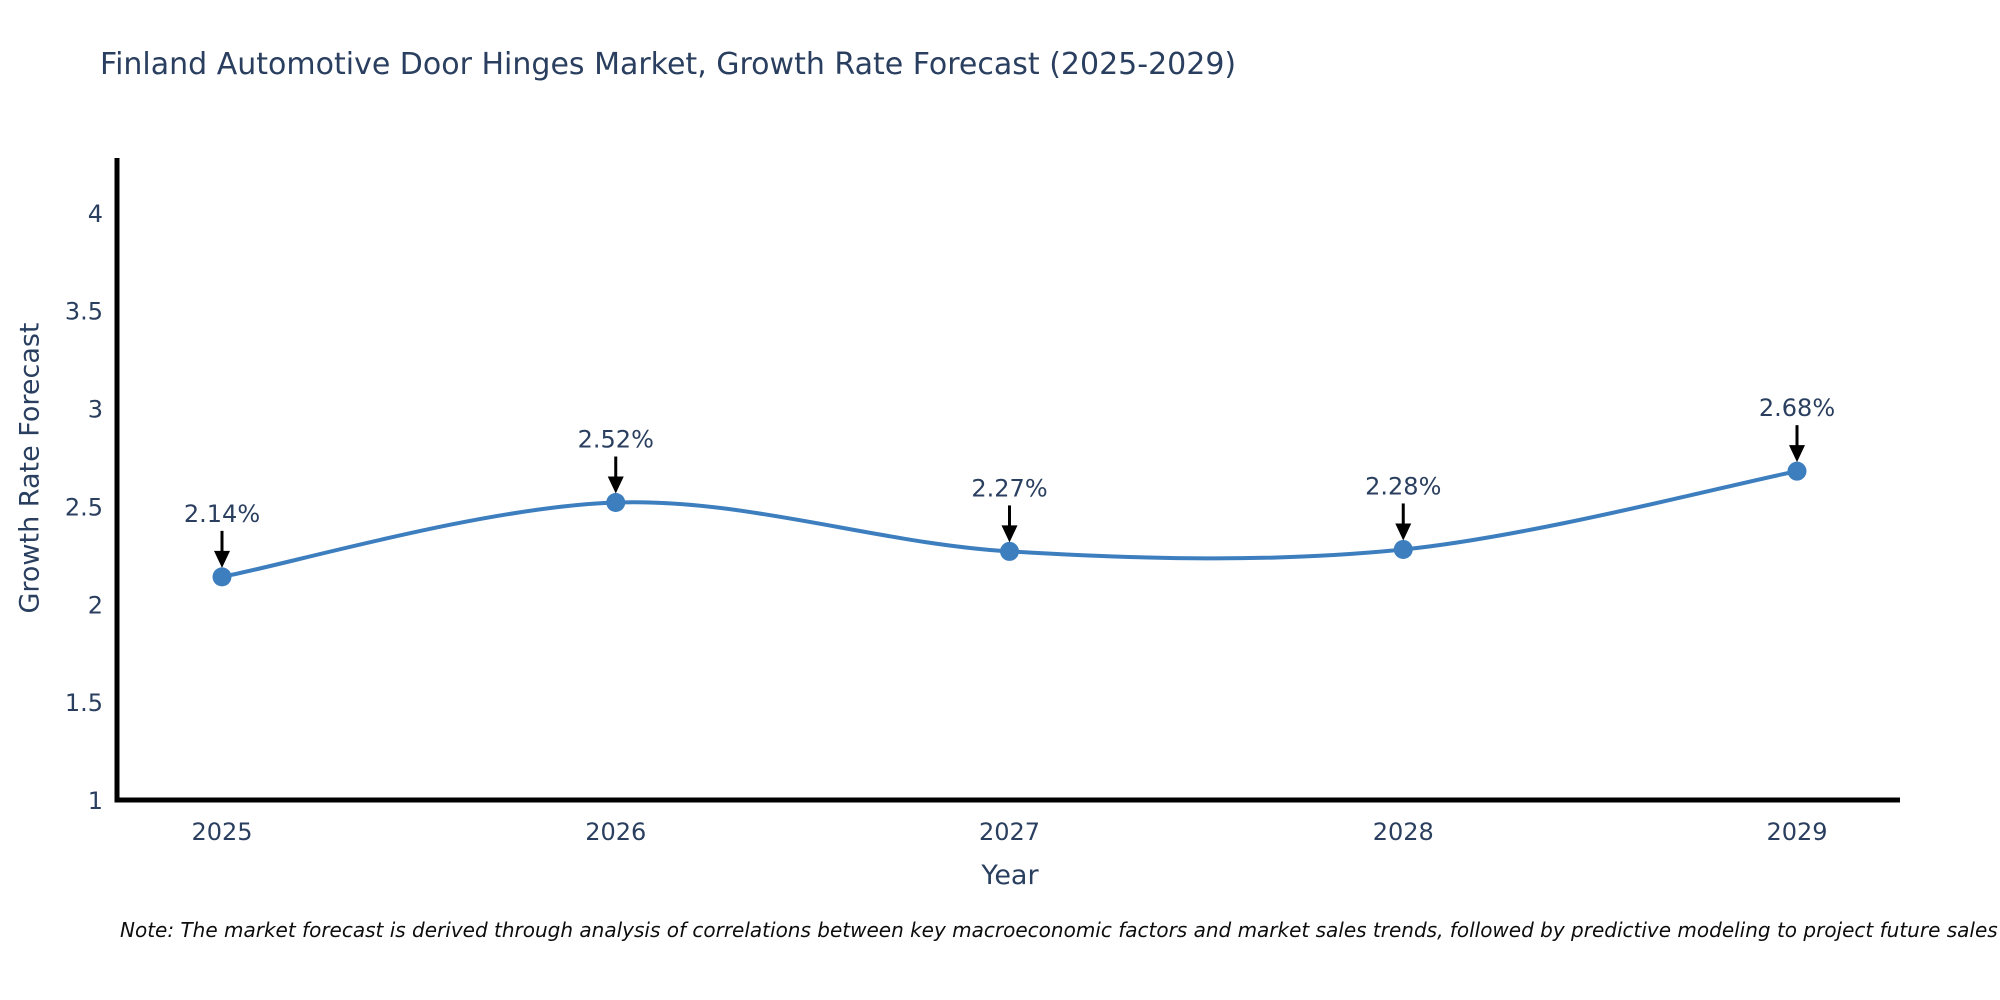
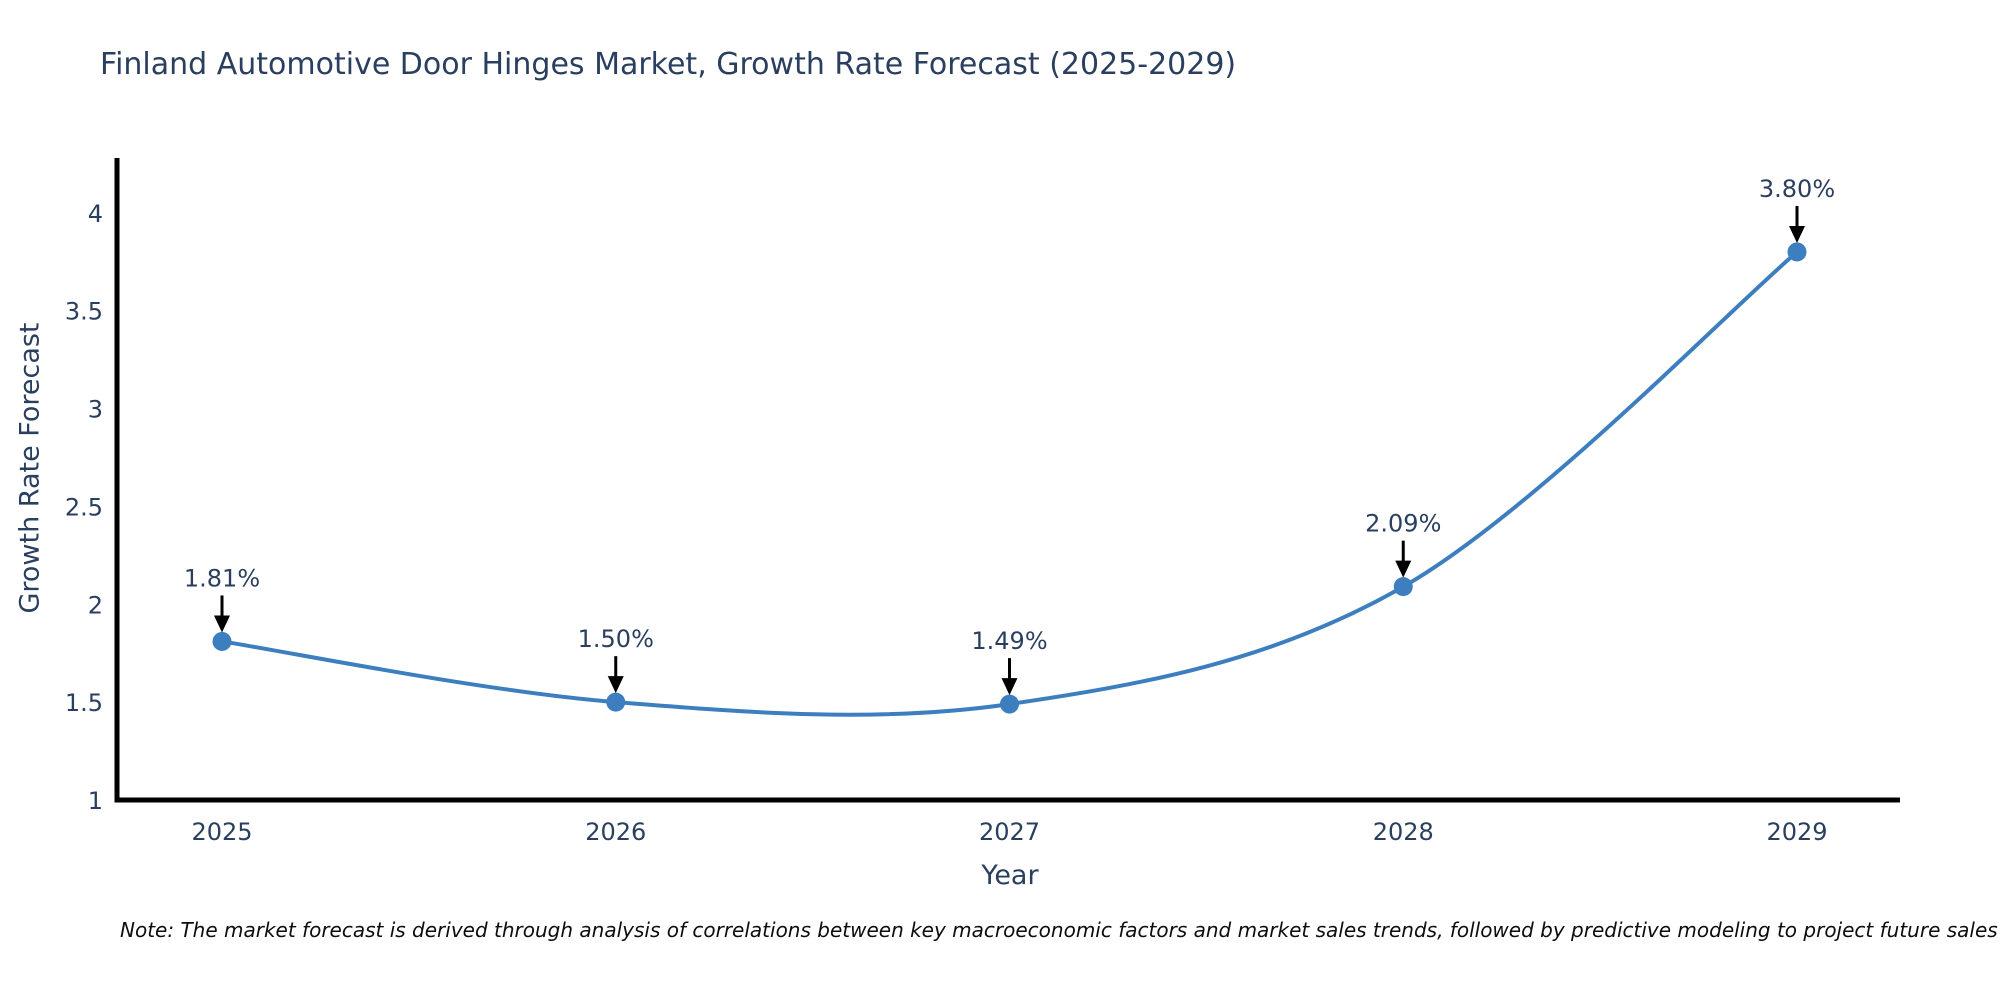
2025: 2.14% -> 1.81%
2026: 2.52% -> 1.50%
2027: 2.27% -> 1.49%
2028: 2.28% -> 2.09%
2029: 2.68% -> 3.80%
